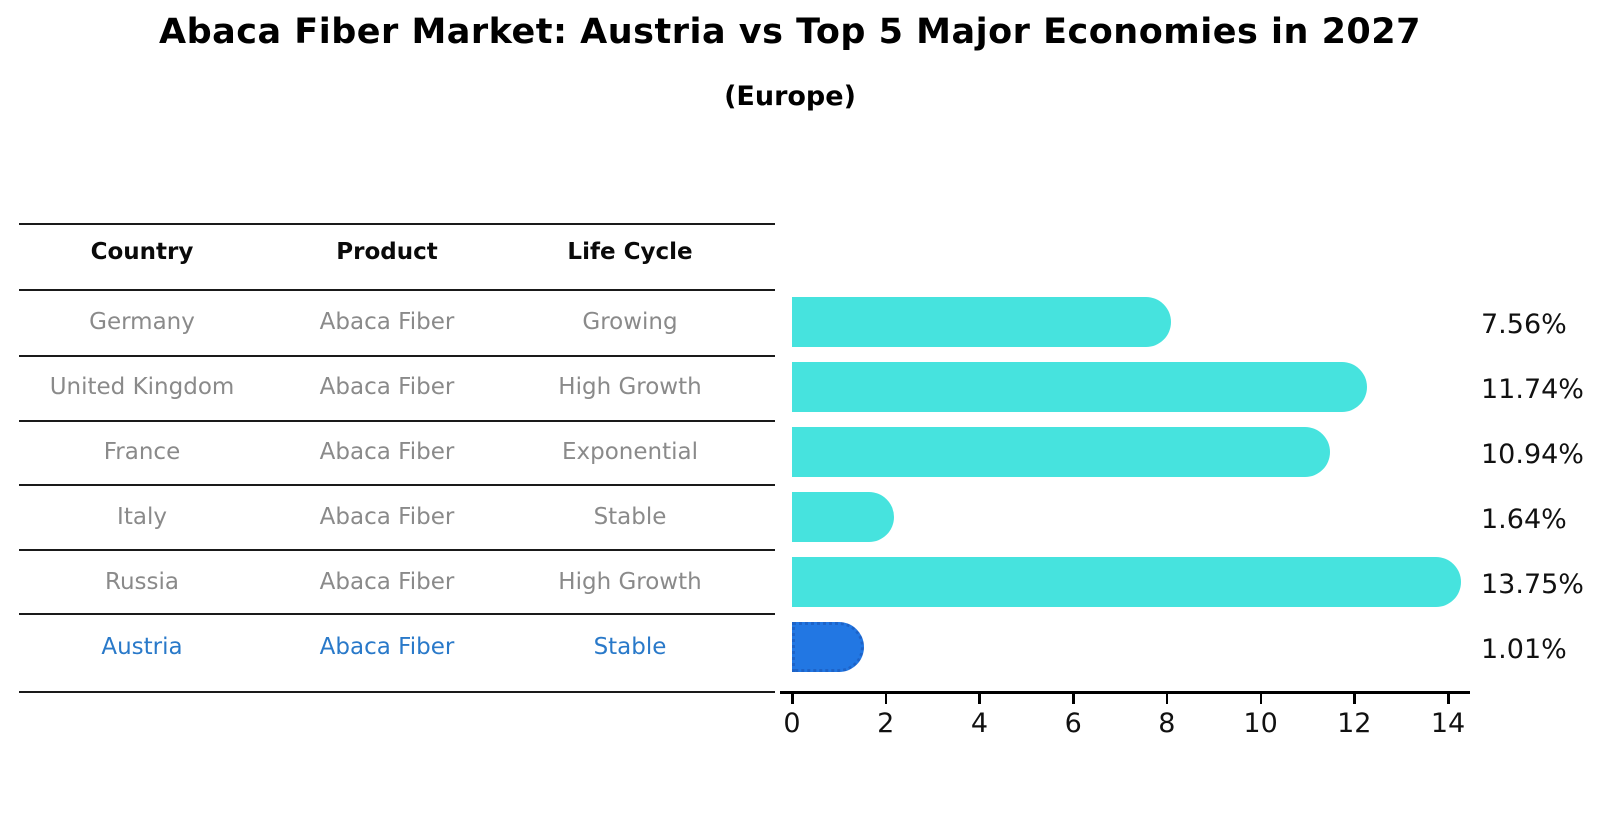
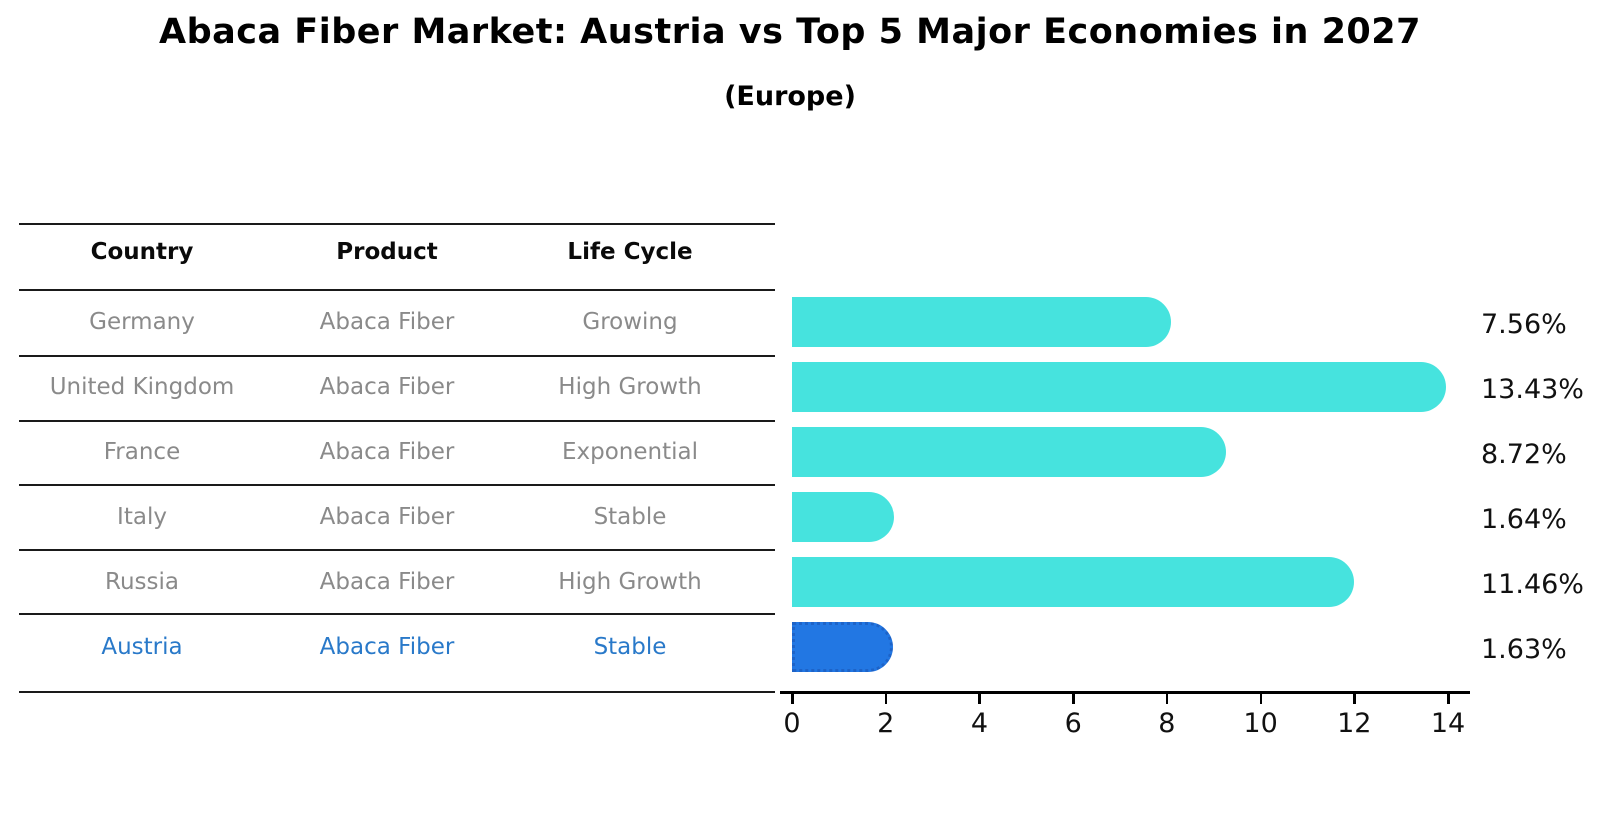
United Kingdom: 11.74% -> 13.43%
France: 10.94% -> 8.72%
Russia: 13.75% -> 11.46%
Austria: 1.01% -> 1.63%
